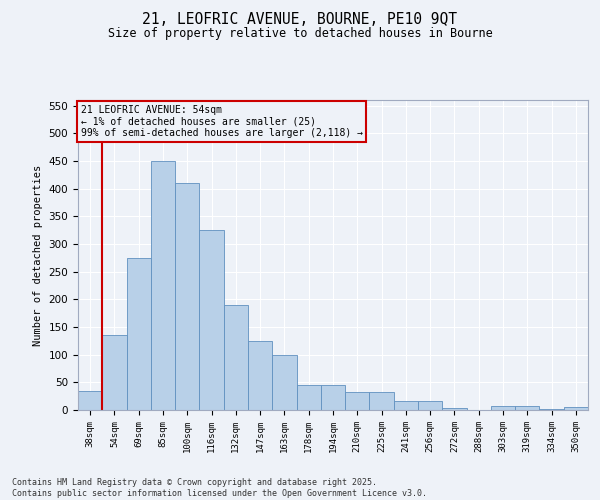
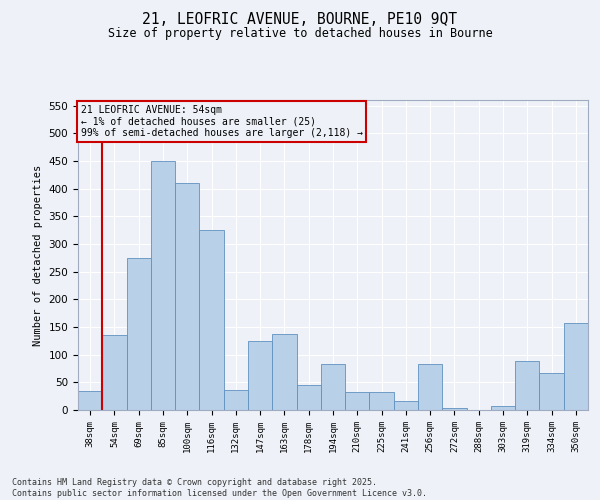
132sqm: 190 -> 36
163sqm: 100 -> 138
194sqm: 45 -> 84
256sqm: 17 -> 84
319sqm: 7 -> 88
334sqm: 2 -> 66
350sqm: 5 -> 158
